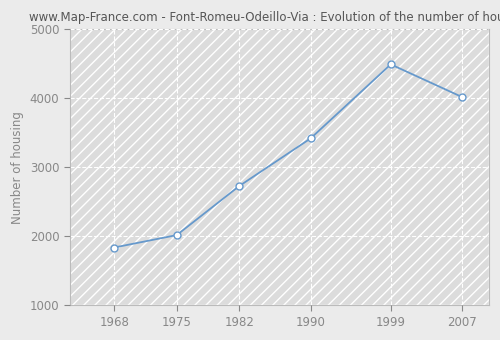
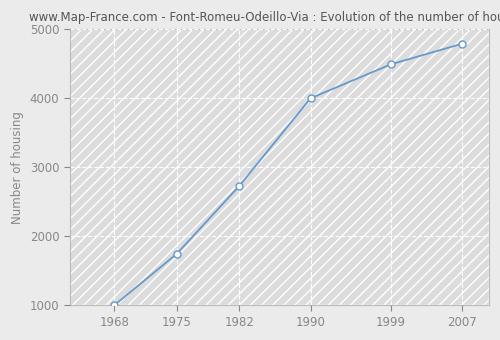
1968: 1840 -> 1000
1975: 2020 -> 1750
1990: 3420 -> 4000
2007: 4020 -> 4790
